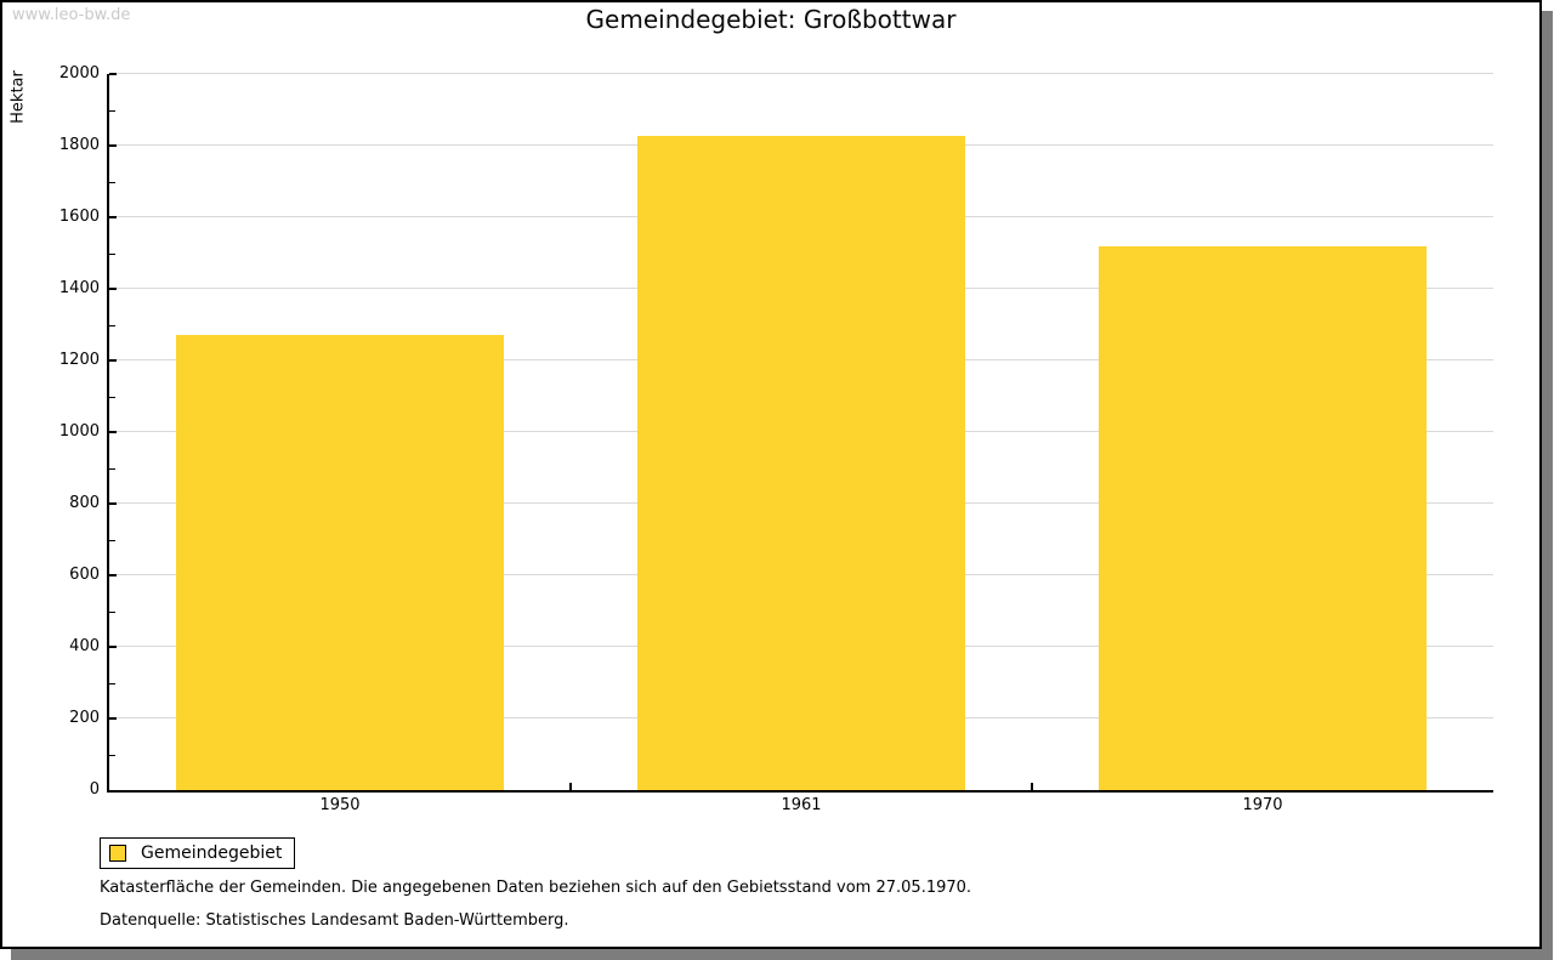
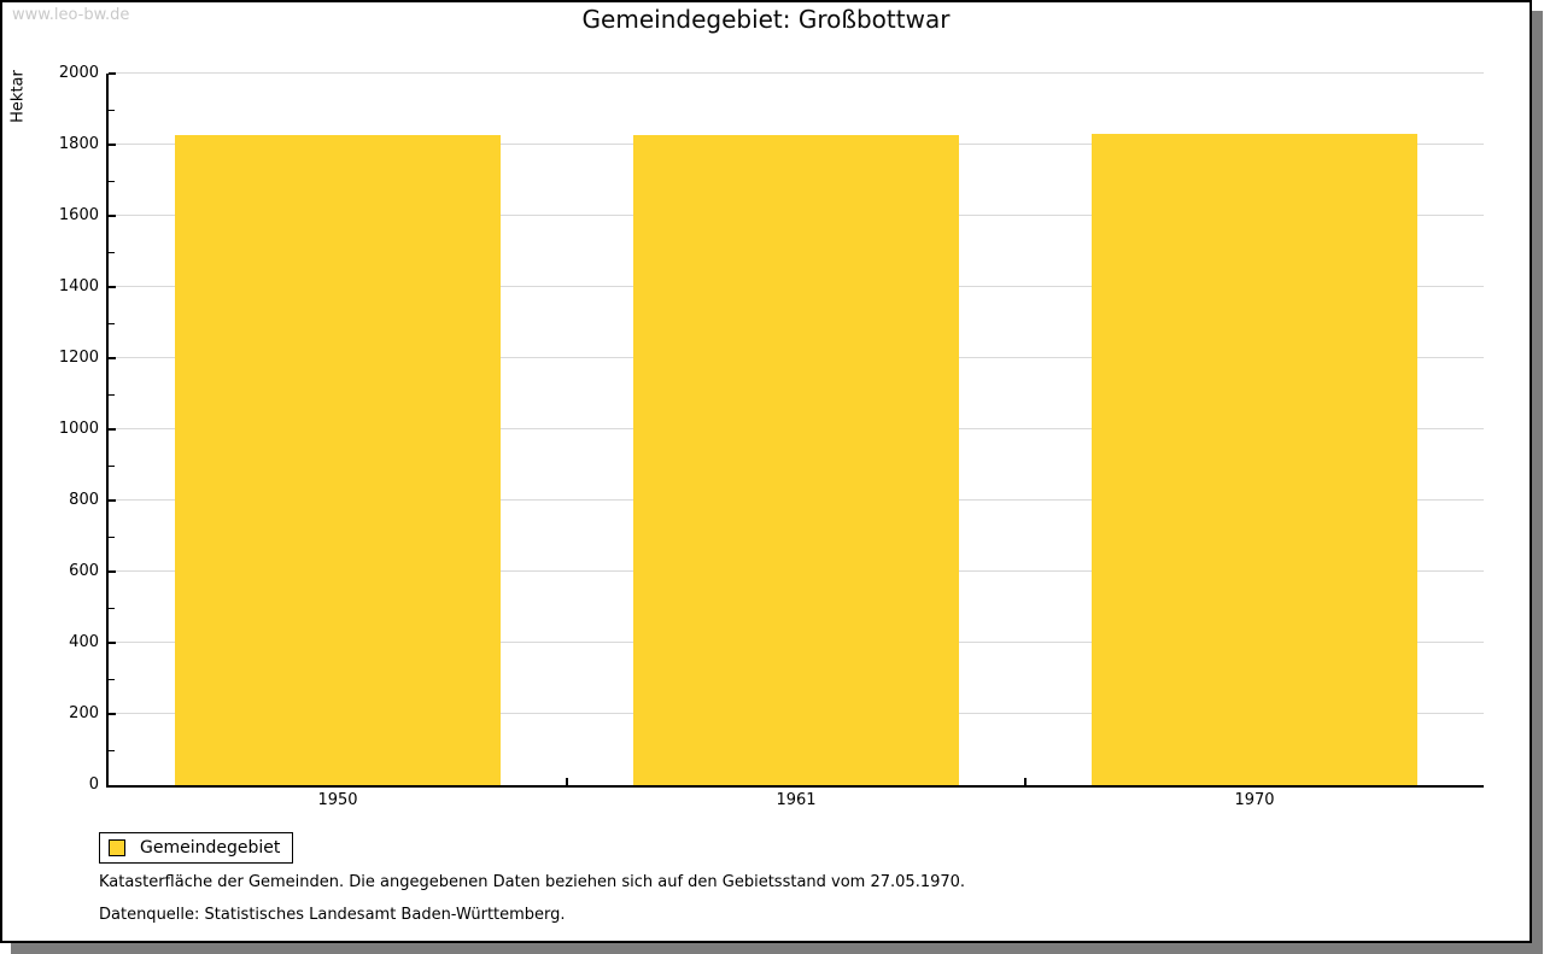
1950: 1270 -> 1830
1970: 1520 -> 1830
